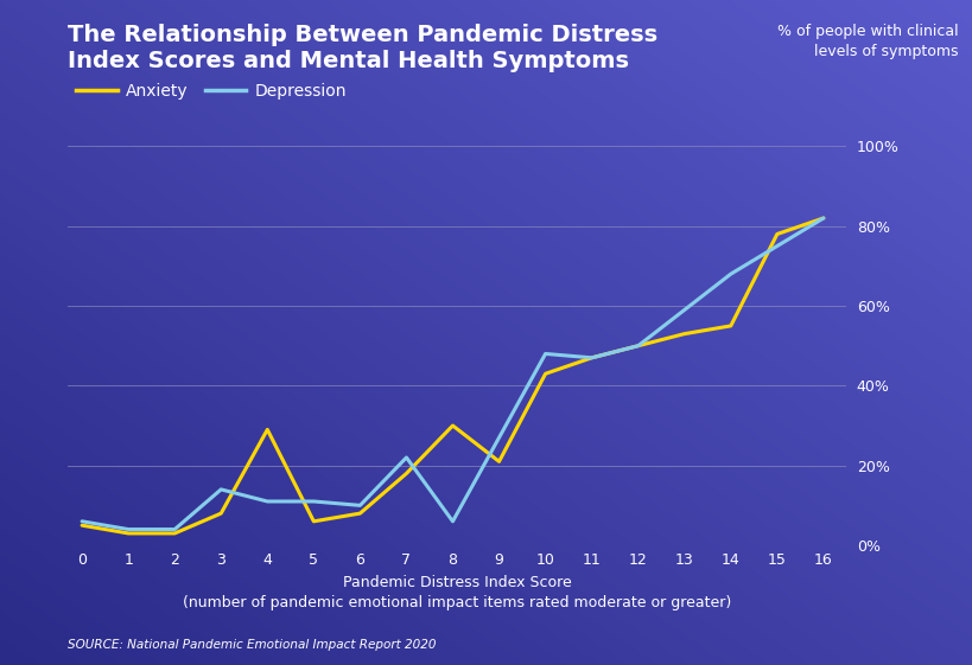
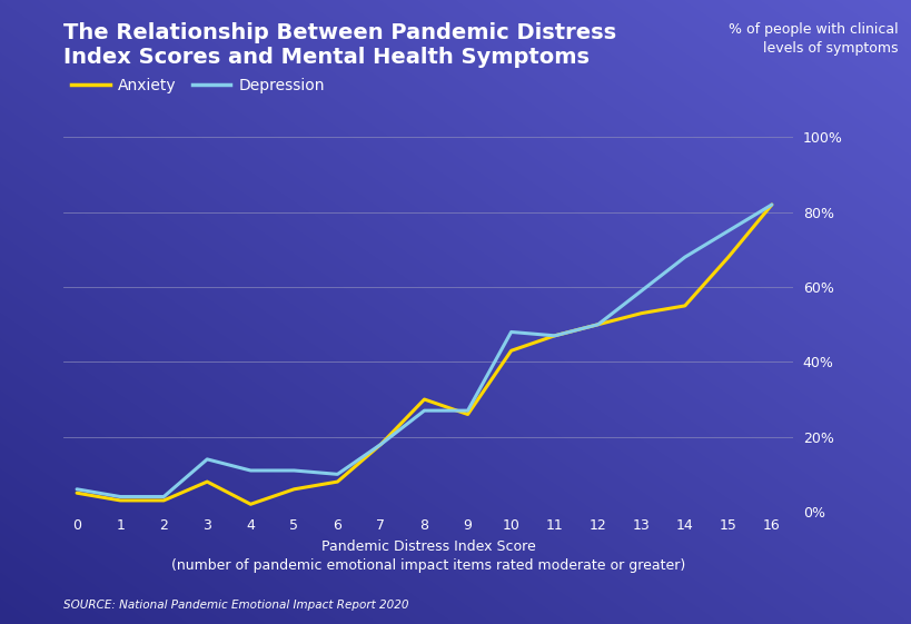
Anxiety/4: 29% -> 2%
Depression/7: 22% -> 18%
Depression/8: 6% -> 27%
Anxiety/9: 21% -> 26%
Anxiety/15: 78% -> 68%
